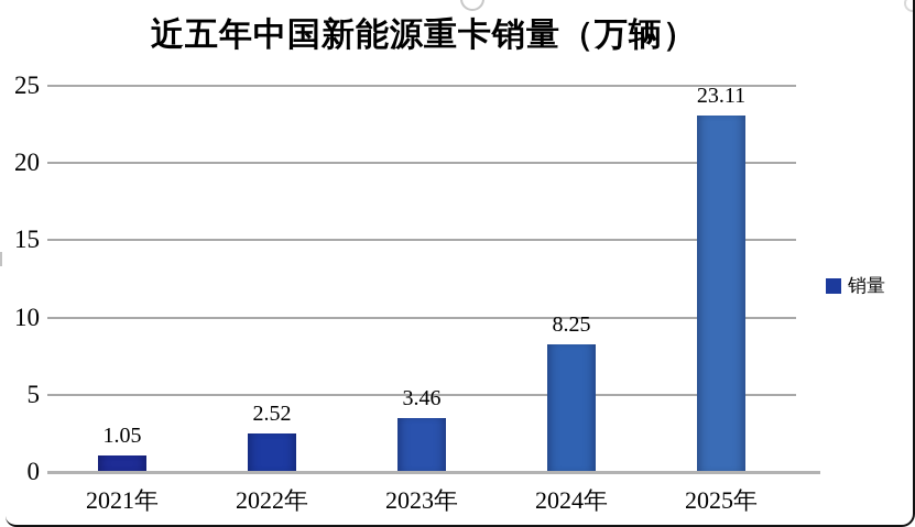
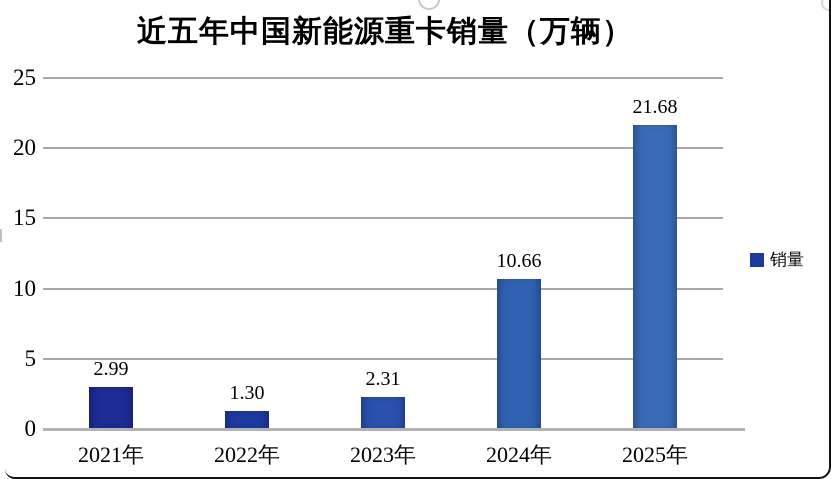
2021年: 1.05 -> 2.99
2022年: 2.52 -> 1.30
2023年: 3.46 -> 2.31
2024年: 8.25 -> 10.66
2025年: 23.11 -> 21.68
